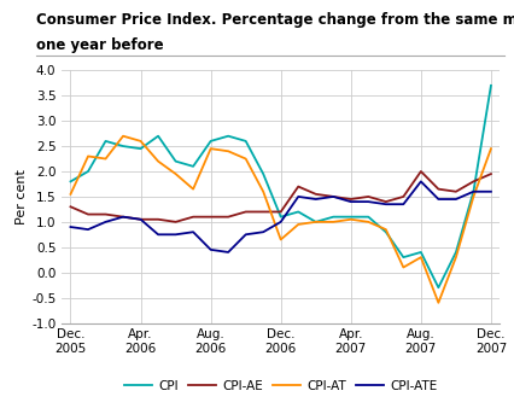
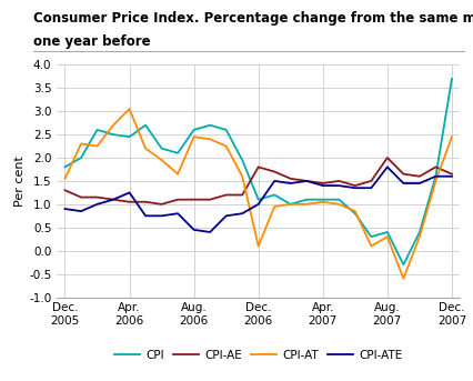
CPI-AT/Apr. 2006: 2.60 -> 3.05
CPI-ATE/Apr. 2006: 1.05 -> 1.25
CPI-AE/Dec. 2006: 1.20 -> 1.80
CPI-AT/Dec. 2006: 0.65 -> 0.10
CPI-AE/Dec. 2007: 1.95 -> 1.65
